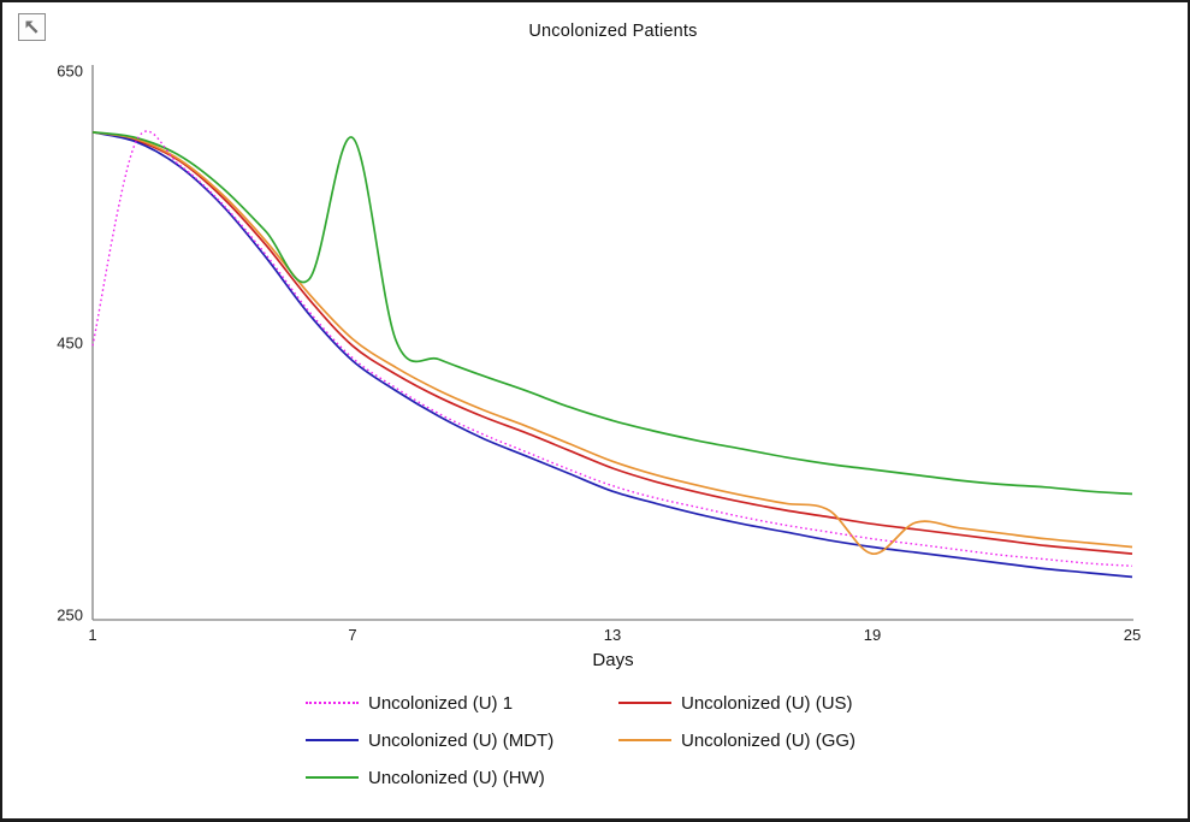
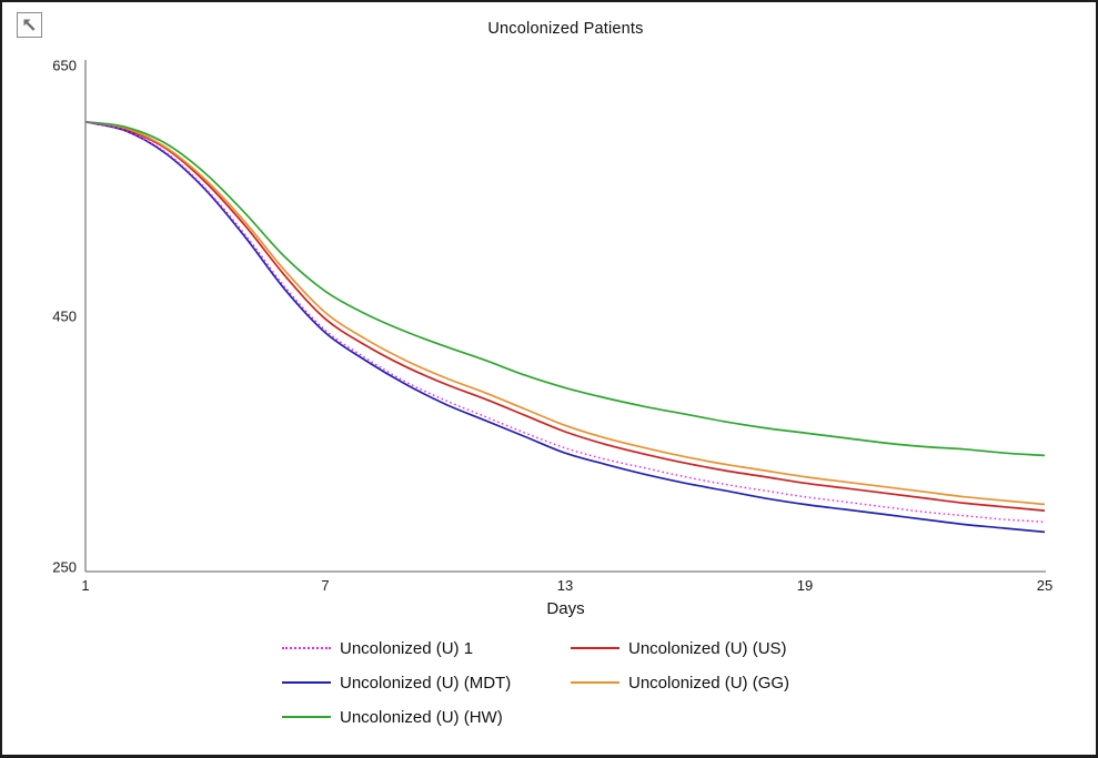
Uncolonized (U) 1/1: 448 -> 605
Uncolonized (U) (HW)/7: 601 -> 470
Uncolonized (U) (GG)/19: 295 -> 322
